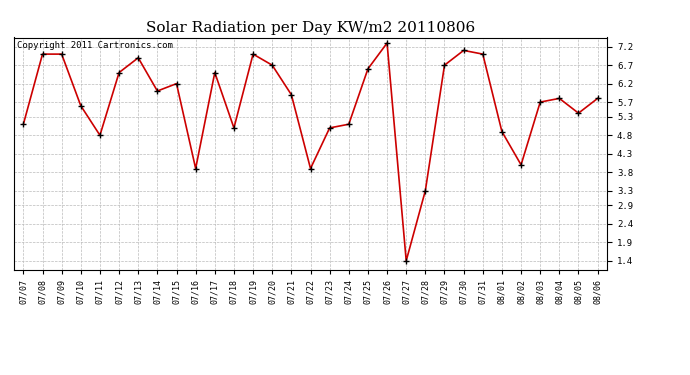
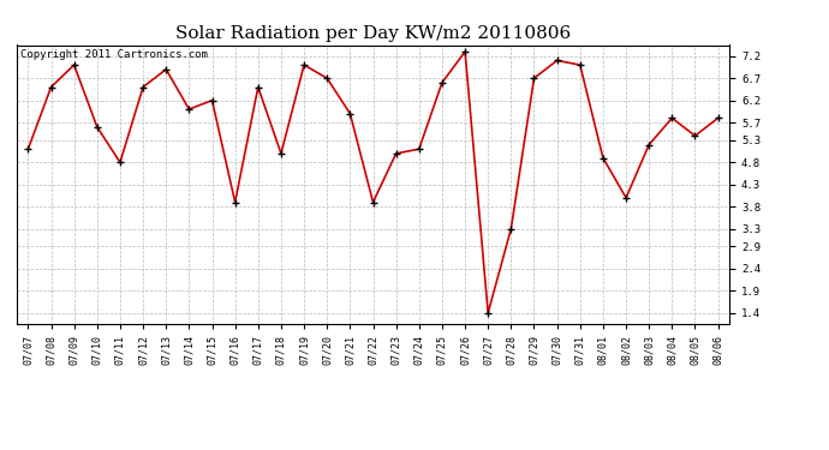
07/08: 7.0 -> 6.5
08/03: 5.7 -> 5.2
